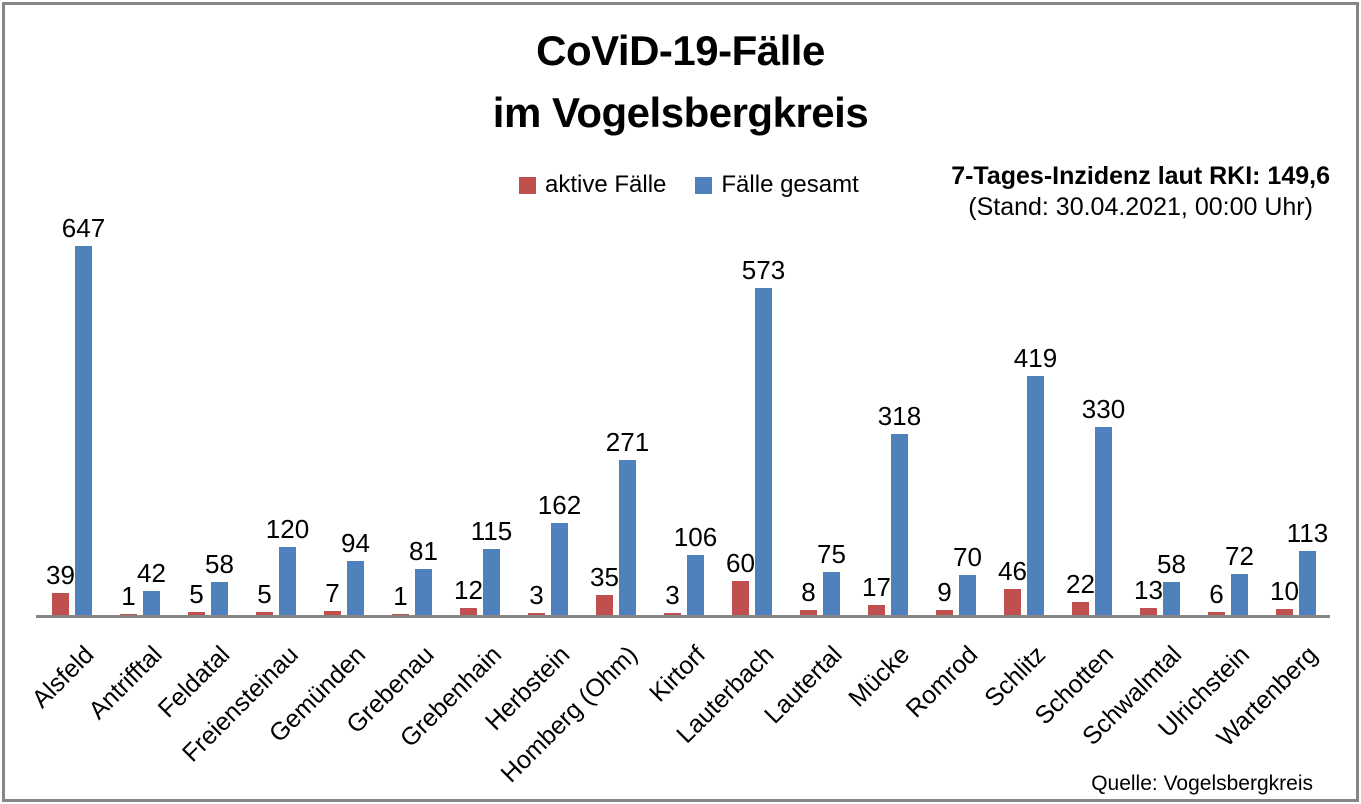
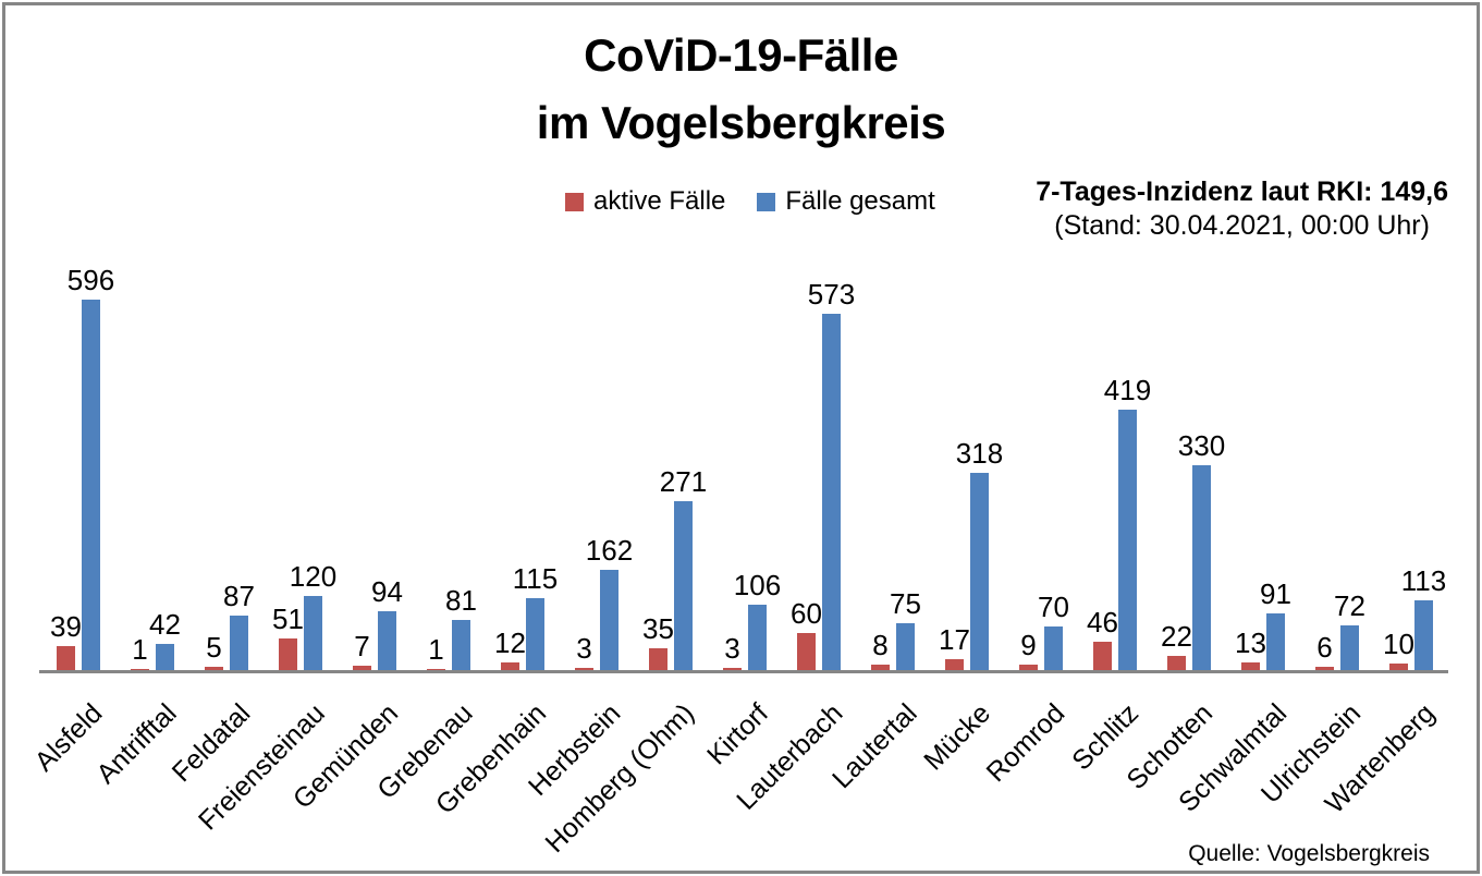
Fälle gesamt/Alsfeld: 647 -> 596
Fälle gesamt/Feldatal: 58 -> 87
aktive Fälle/Freiensteinau: 5 -> 51
Fälle gesamt/Schwalmtal: 58 -> 91
